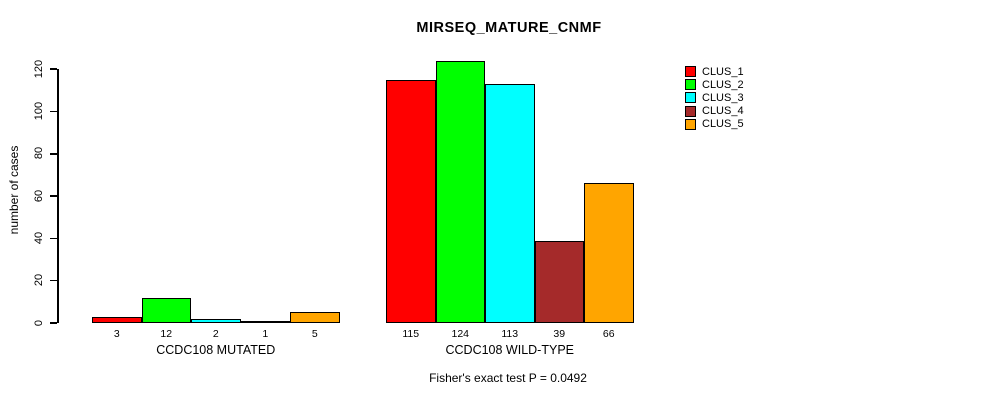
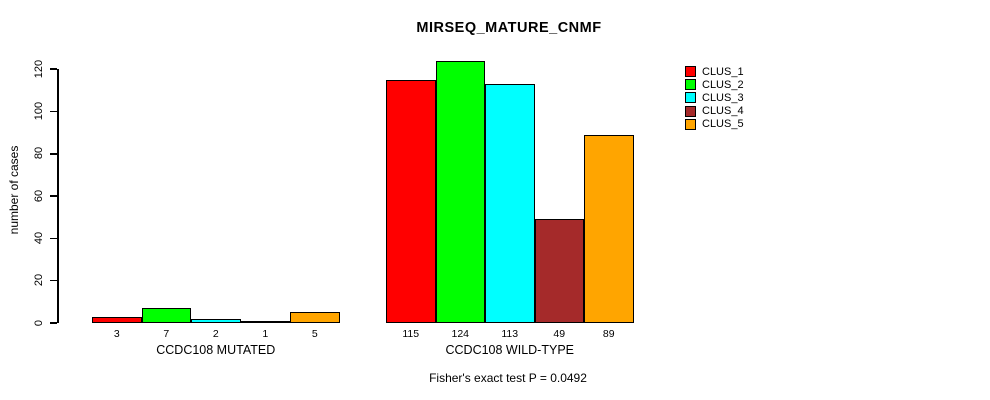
CLUS_2/CCDC108 MUTATED: 12 -> 7
CLUS_4/CCDC108 WILD-TYPE: 39 -> 49
CLUS_5/CCDC108 WILD-TYPE: 66 -> 89
